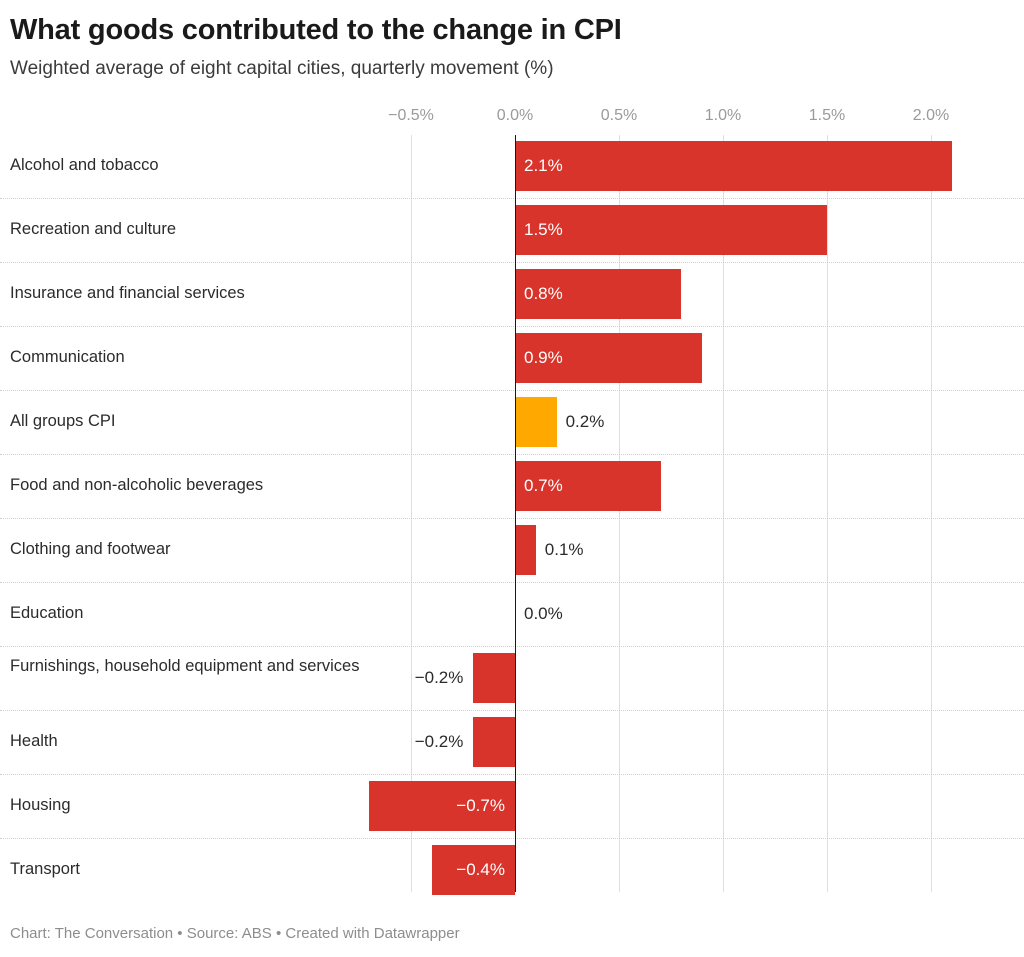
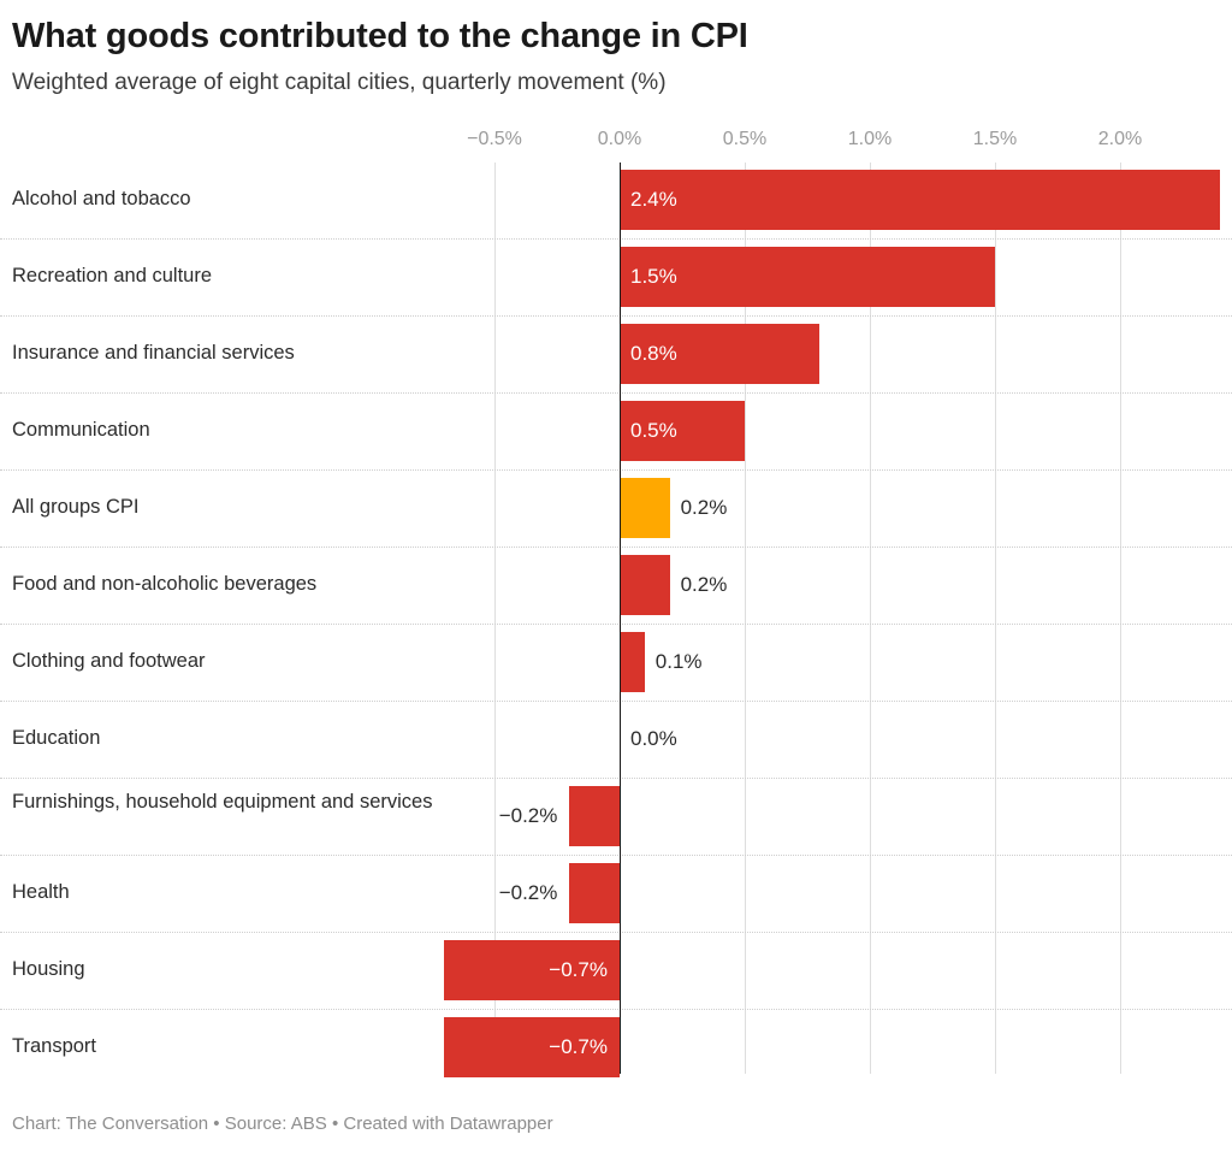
Alcohol and tobacco: 2.1% -> 2.4%
Communication: 0.9% -> 0.5%
Food and non-alcoholic beverages: 0.7% -> 0.2%
Transport: −0.4% -> −0.7%
